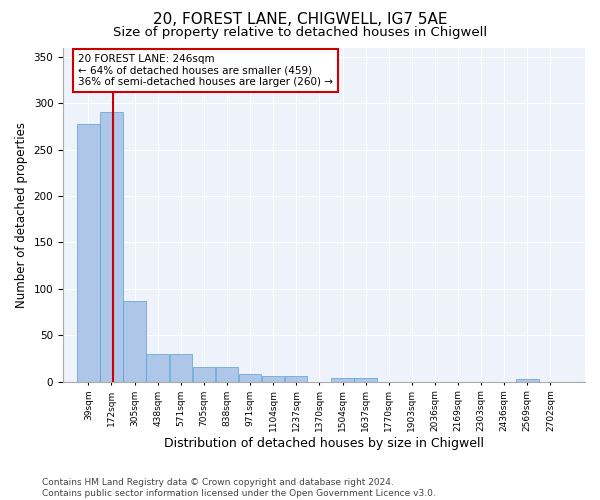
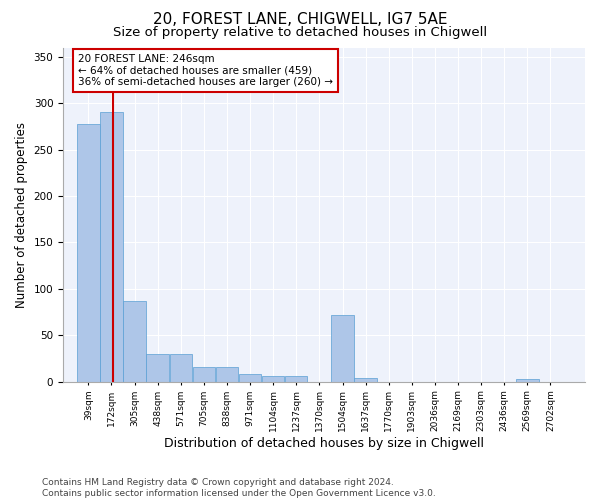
1504sqm: 4 -> 72
